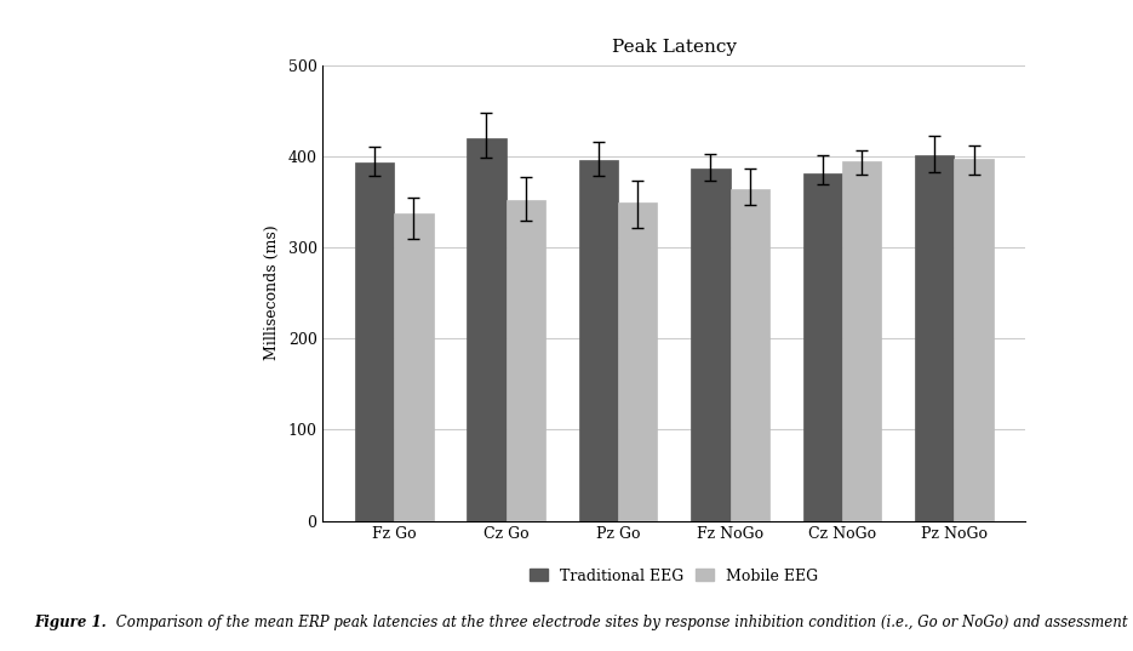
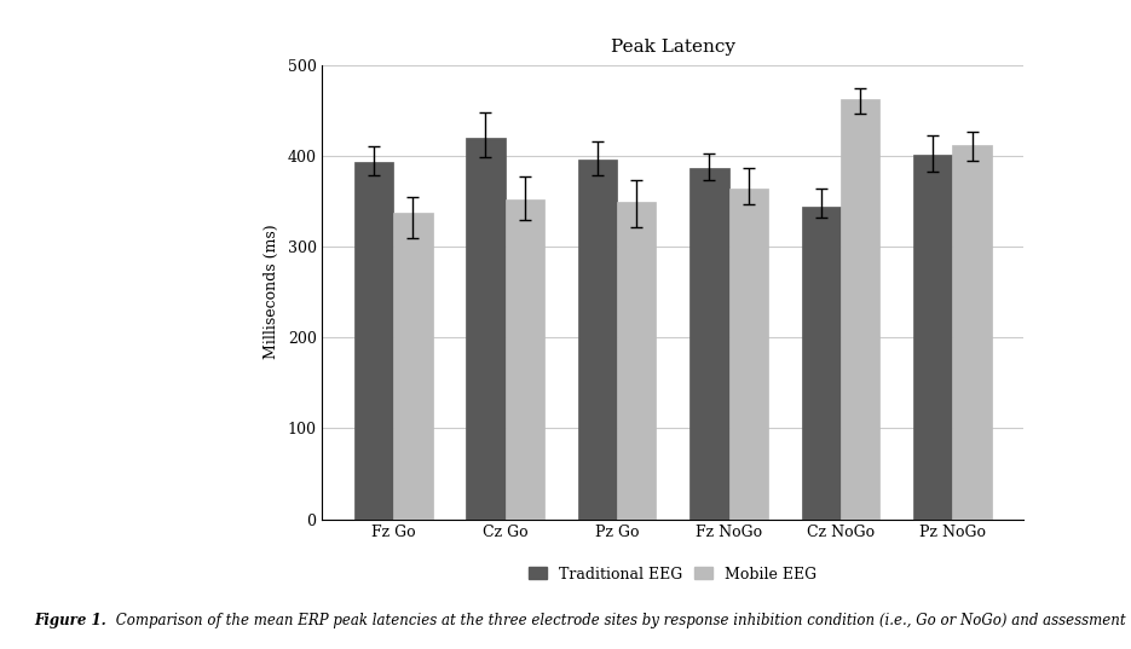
Traditional EEG/Cz NoGo: 381 -> 344
Mobile EEG/Cz NoGo: 395 -> 462
Mobile EEG/Pz NoGo: 397 -> 412
